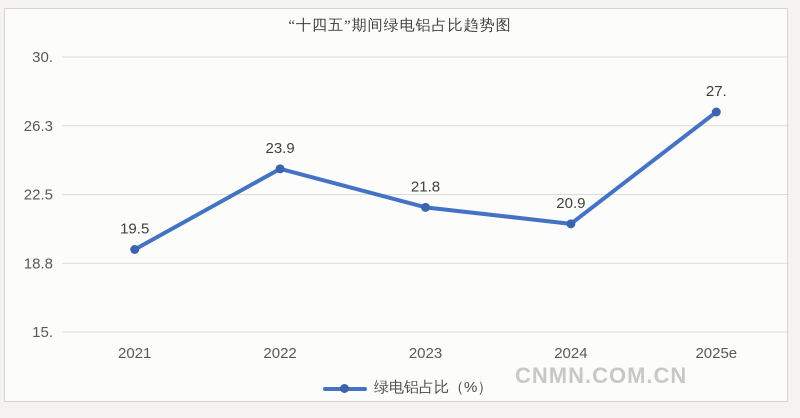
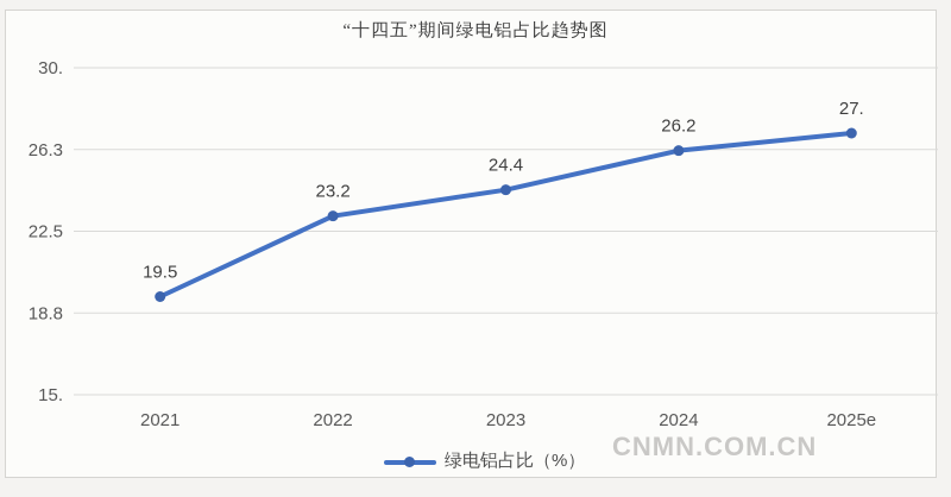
2022: 23.9 -> 23.2
2023: 21.8 -> 24.4
2024: 20.9 -> 26.2
